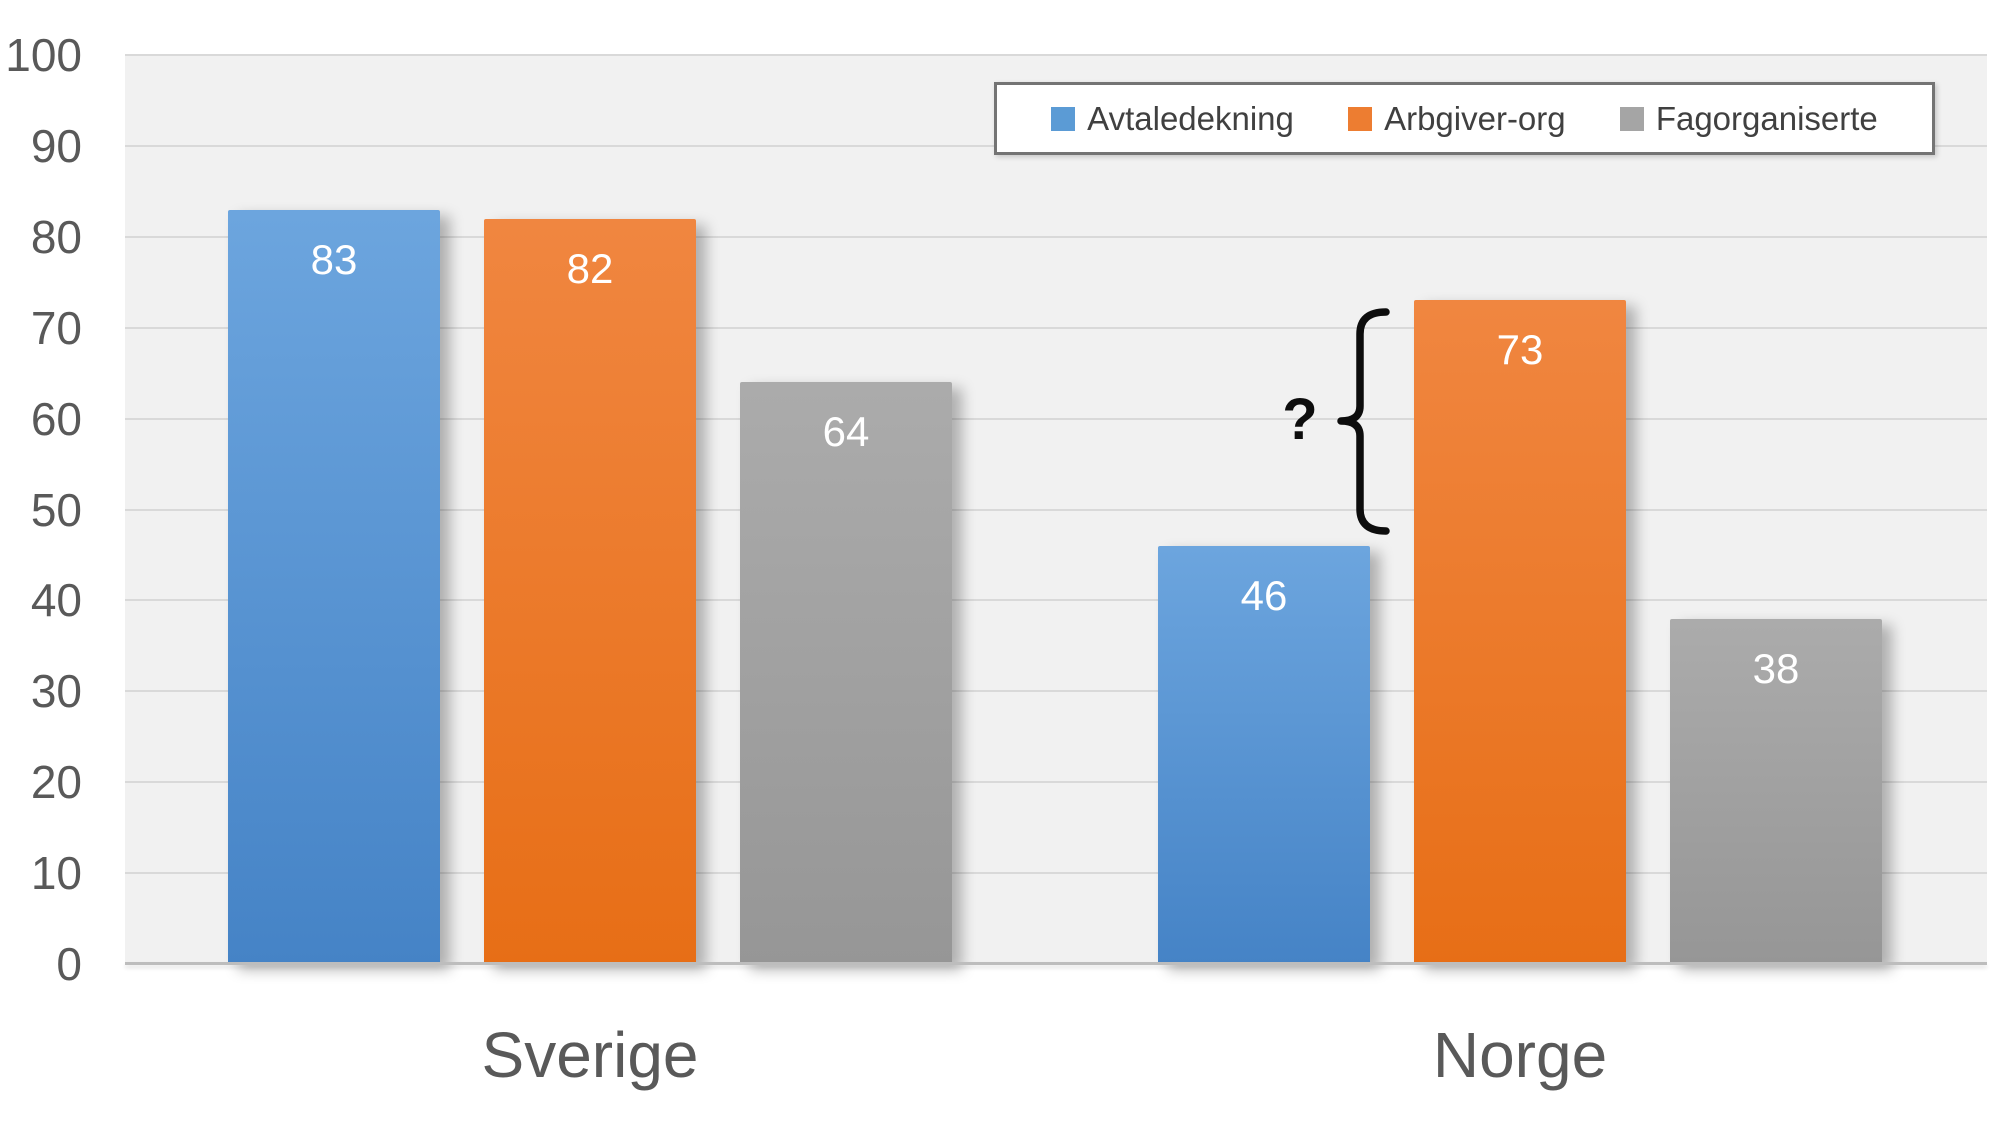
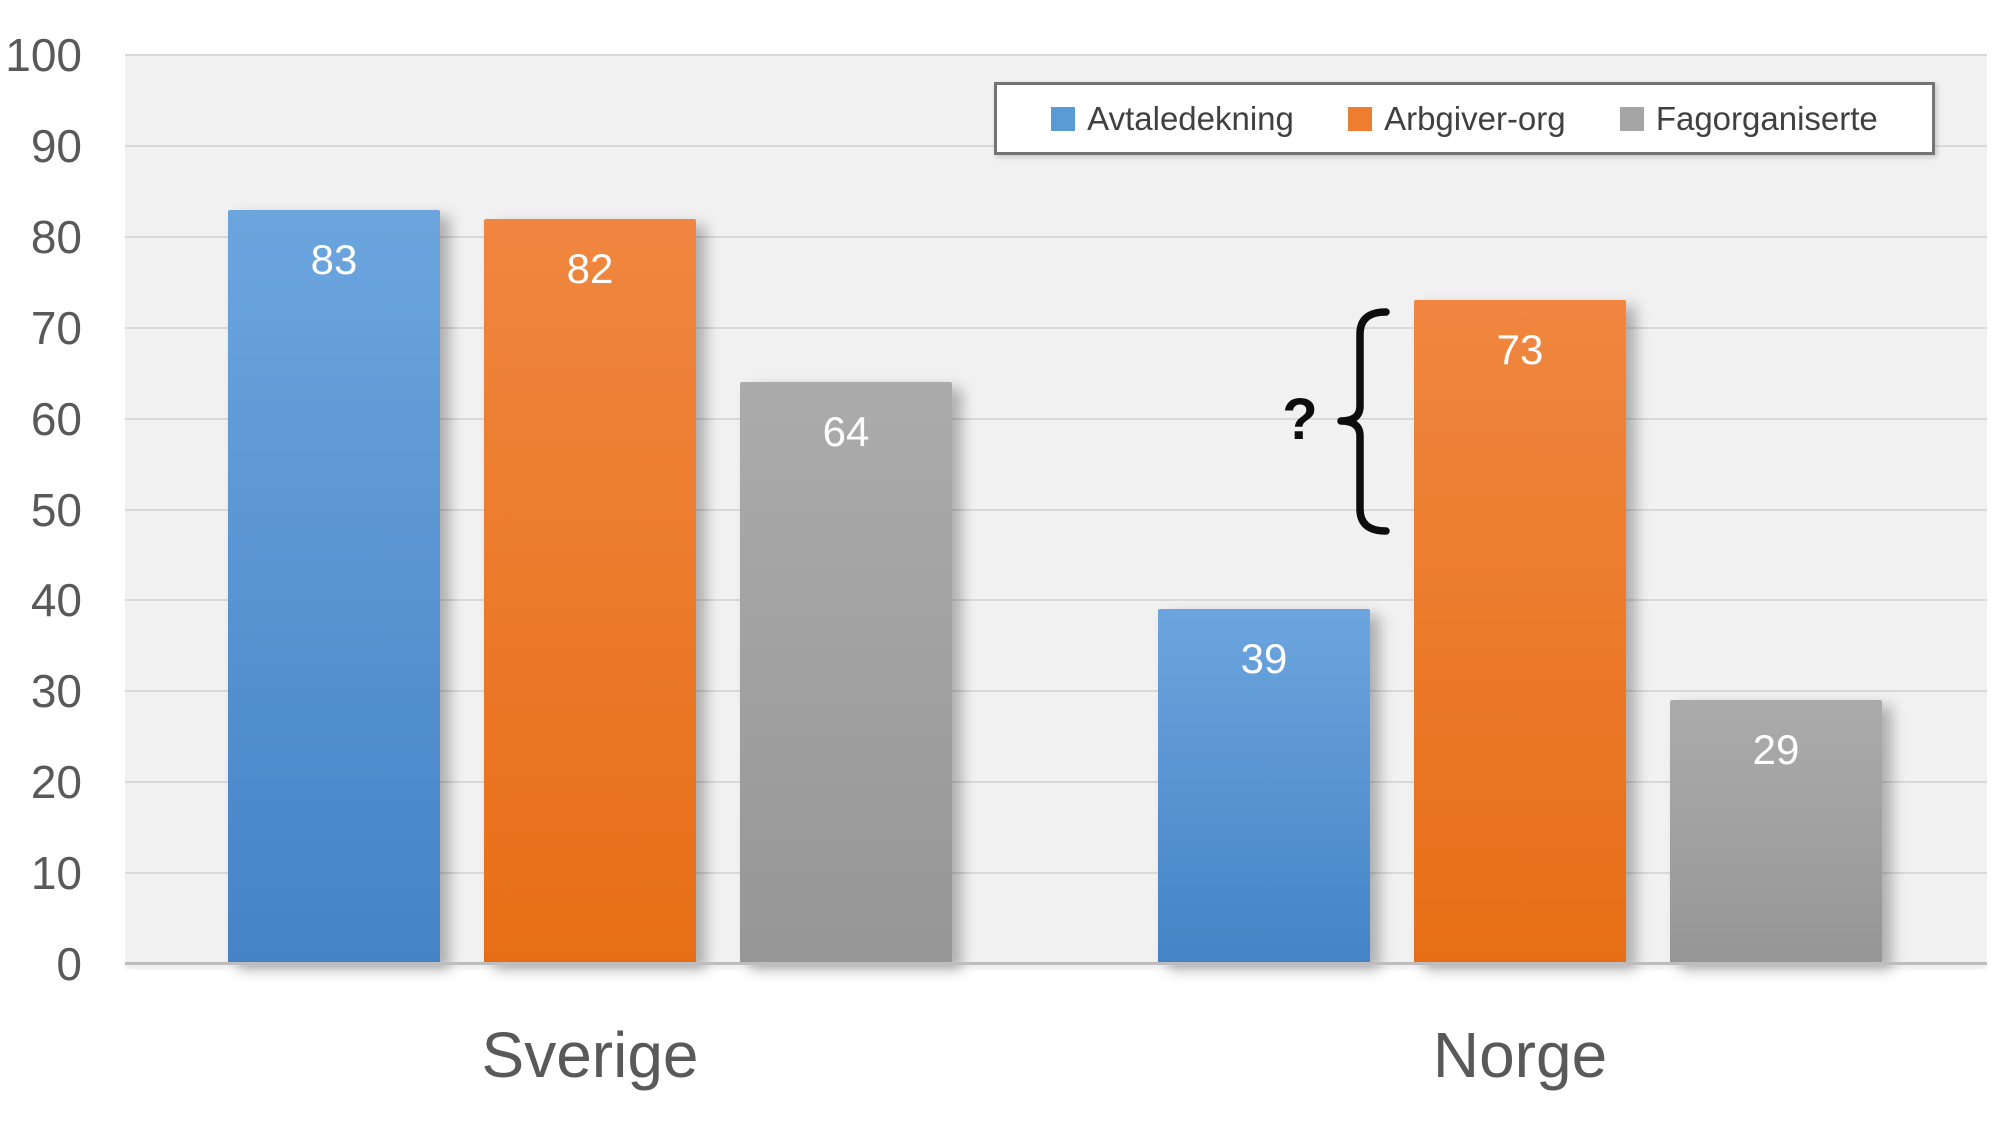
Avtaledekning/Norge: 46 -> 39
Fagorganiserte/Norge: 38 -> 29
